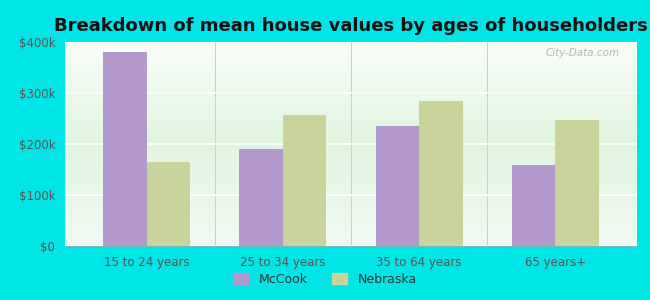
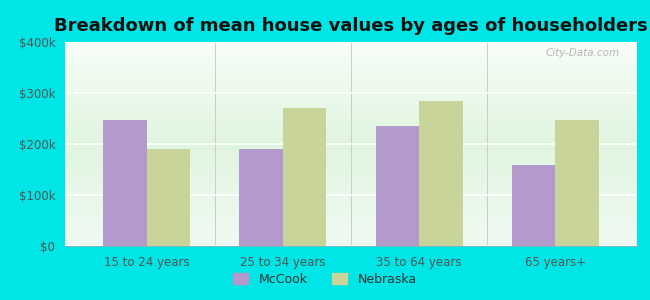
McCook/15 to 24 years: $380k -> $248k
Nebraska/15 to 24 years: $164k -> $190k
Nebraska/25 to 34 years: $256k -> $270k
